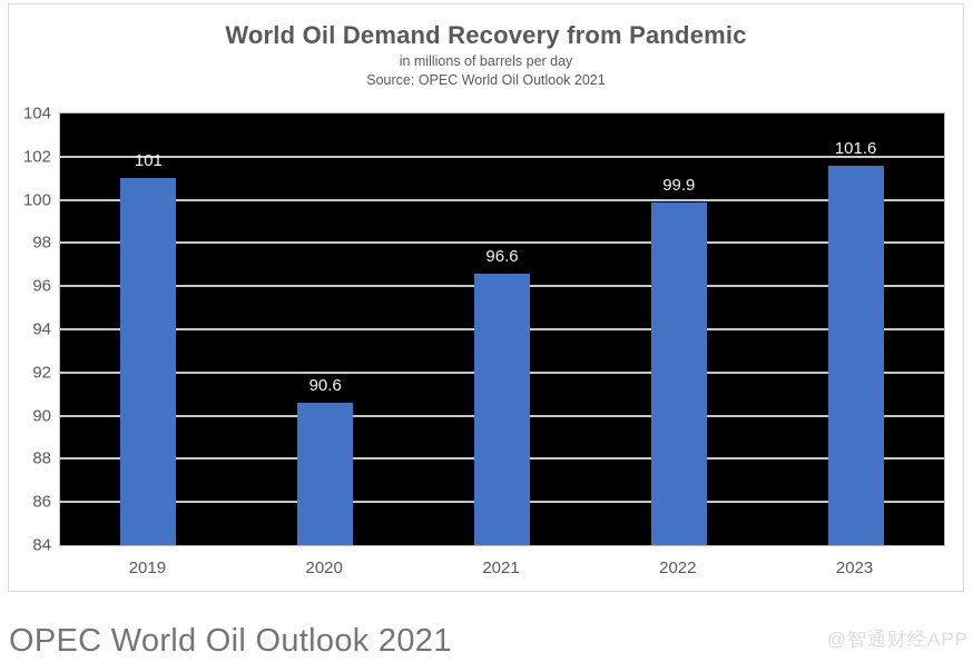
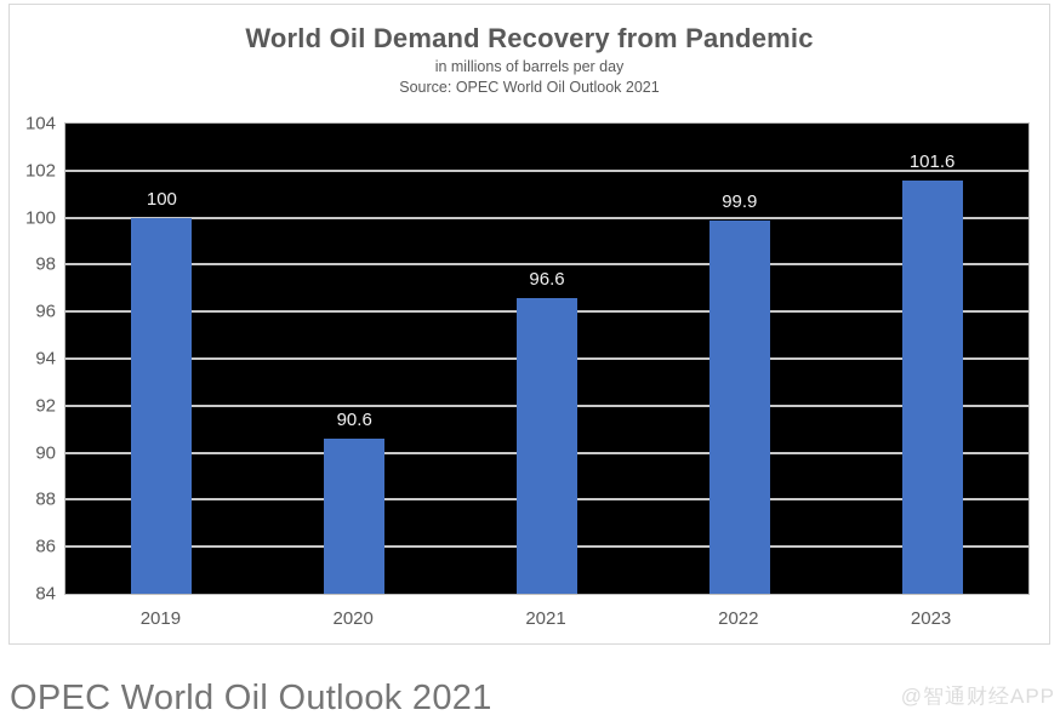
2019: 101 -> 100
